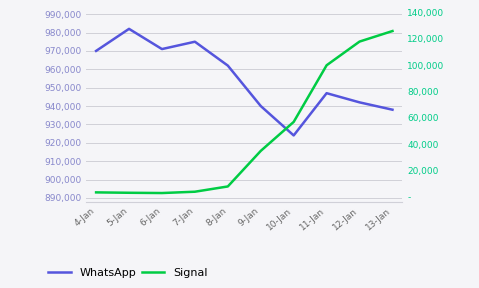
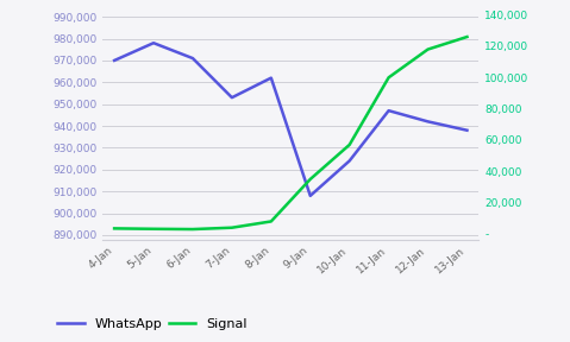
WhatsApp/5-Jan: 982,000 -> 978,000
WhatsApp/7-Jan: 975,000 -> 953,000
WhatsApp/9-Jan: 940,000 -> 908,000
